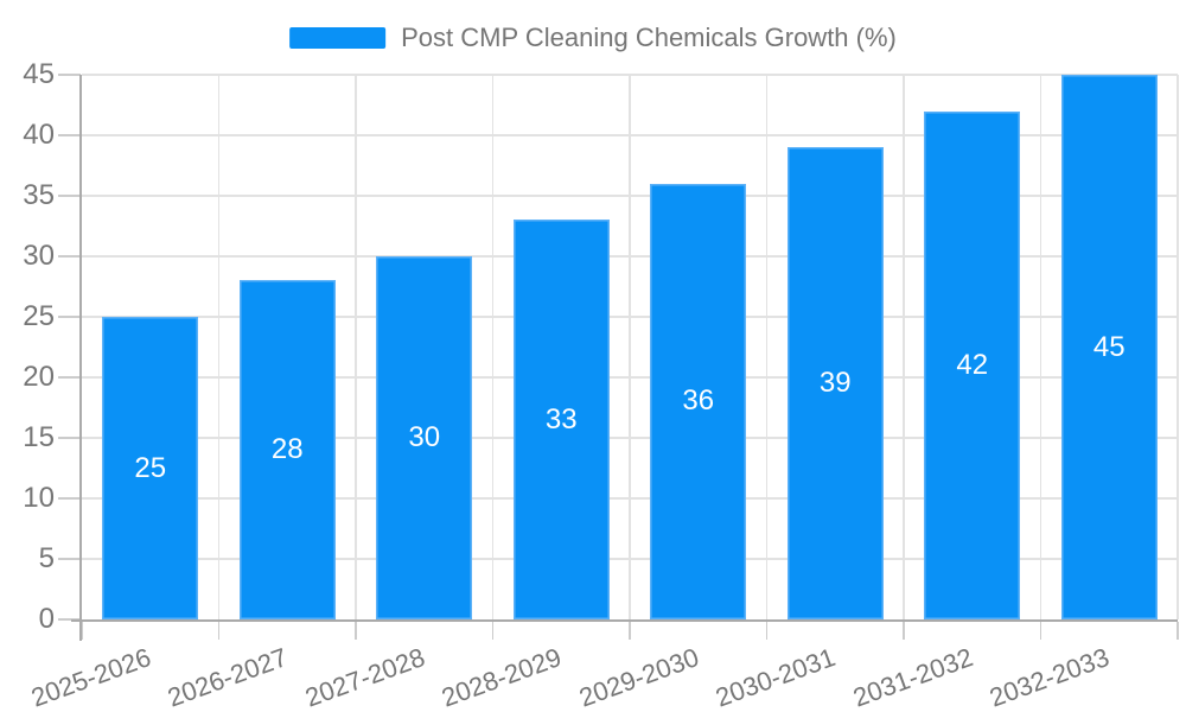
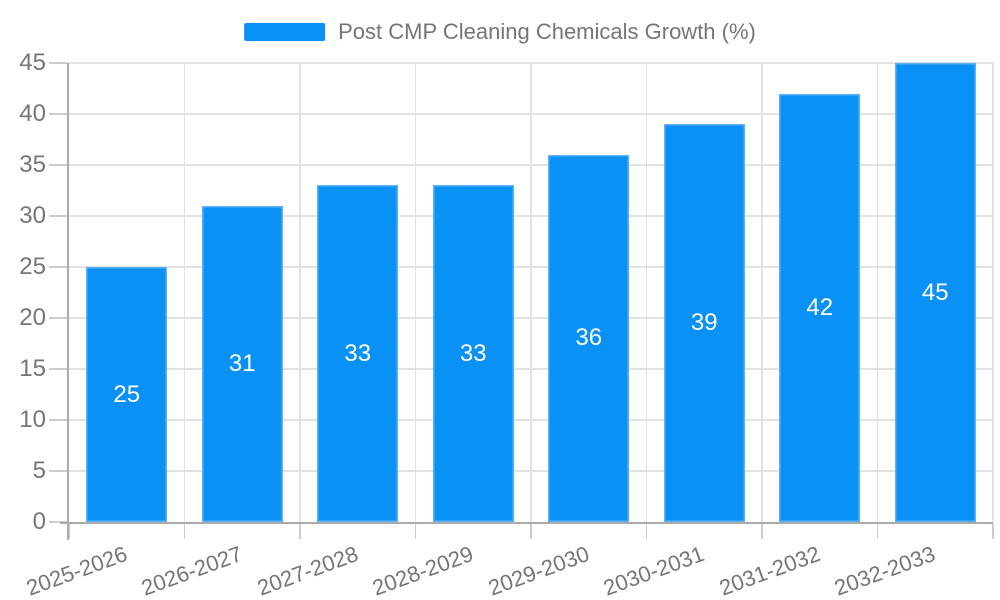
2026-2027: 28 -> 31
2027-2028: 30 -> 33
